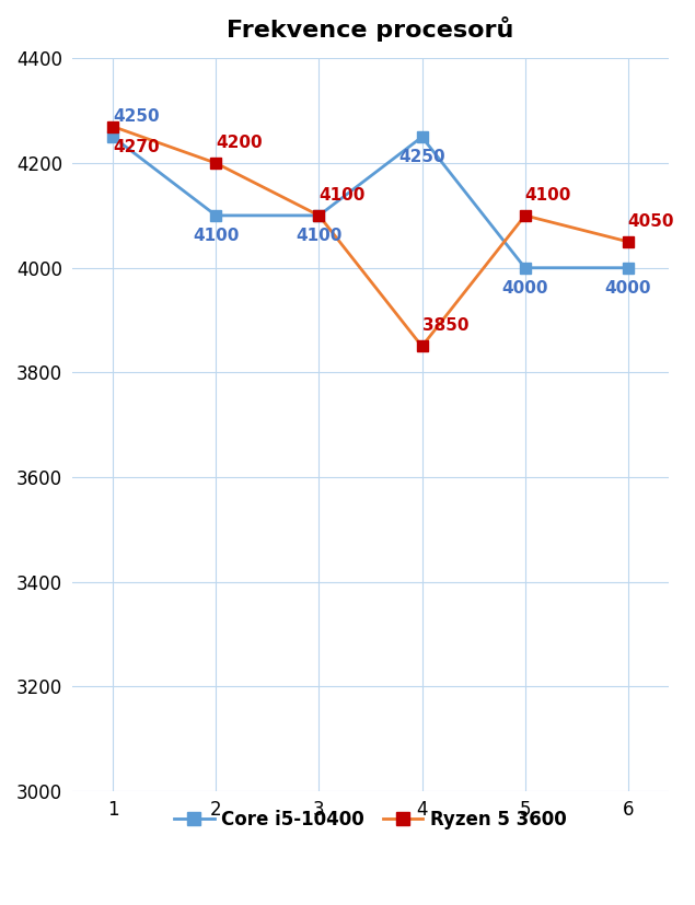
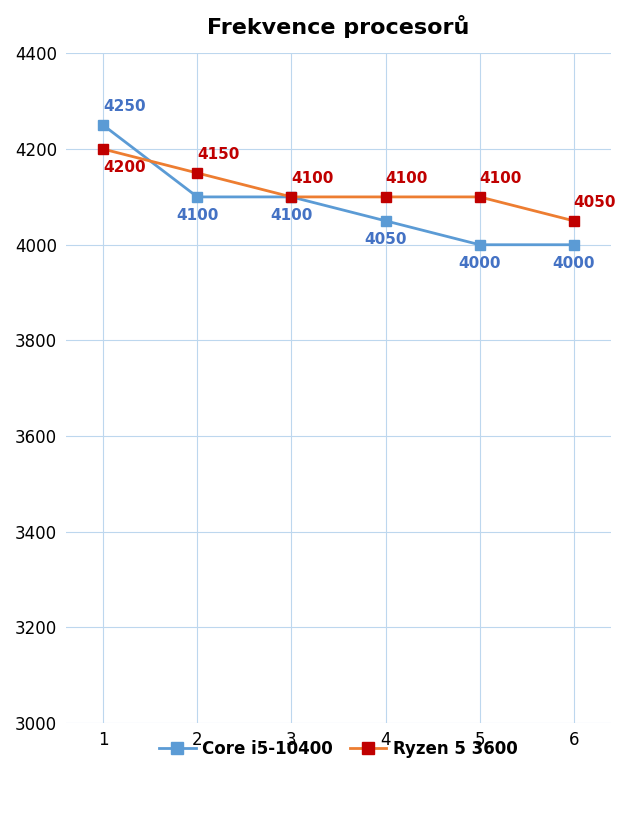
Ryzen 5 3600/1: 4270 -> 4200
Ryzen 5 3600/2: 4200 -> 4150
Core i5-10400/4: 4250 -> 4050
Ryzen 5 3600/4: 3850 -> 4100
